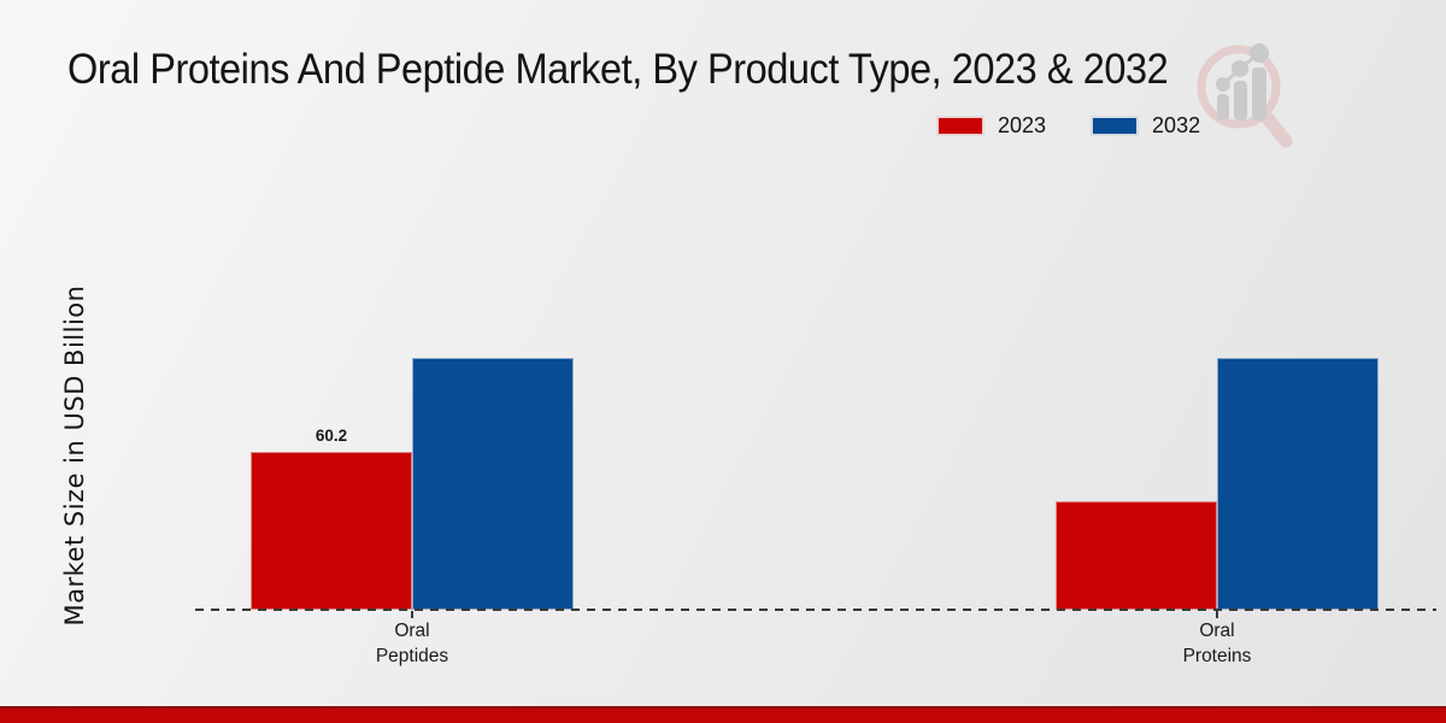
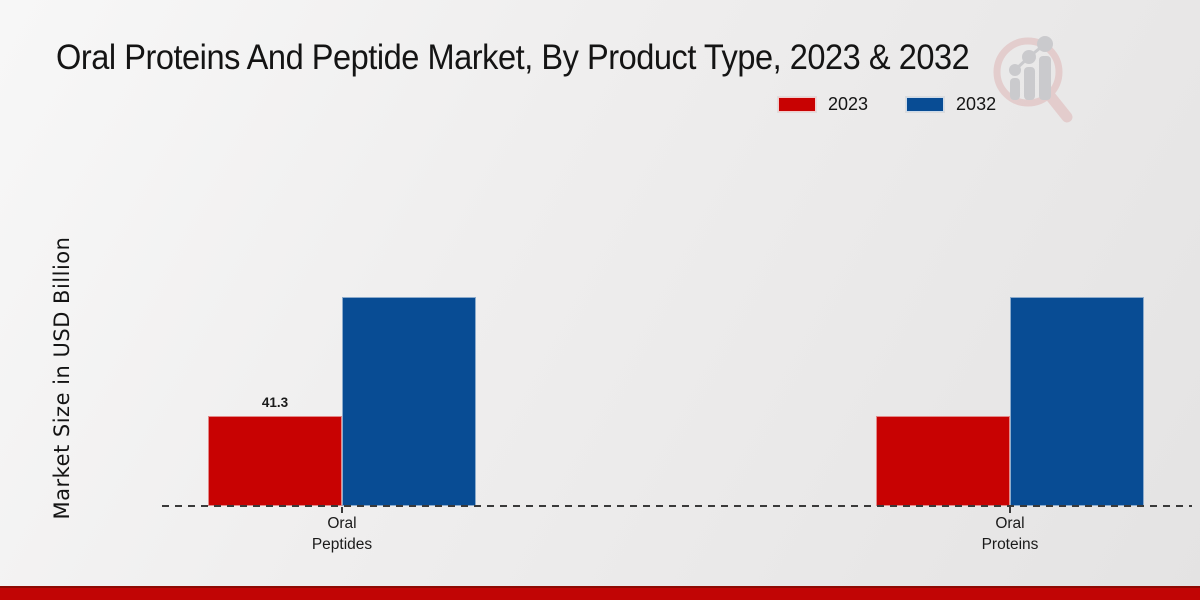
2023/Oral Peptides: 60.2 -> 41.3
